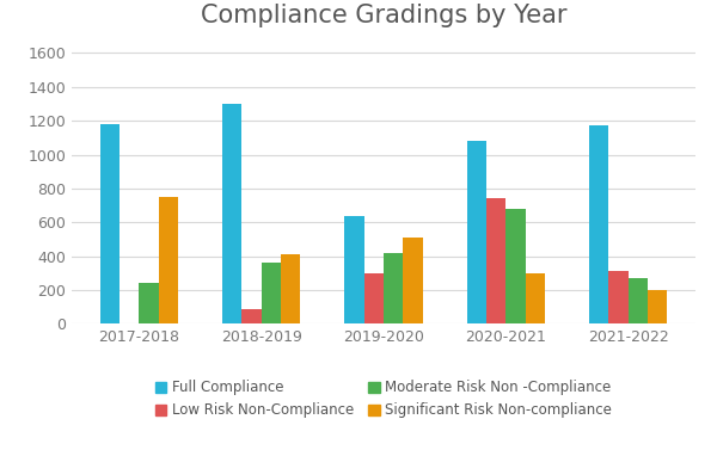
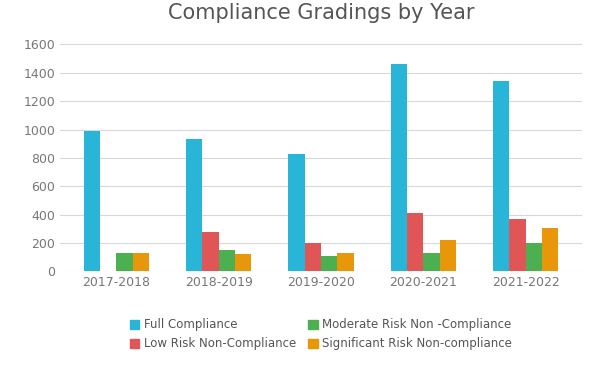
Full Compliance/2017-2018: 1180 -> 990
Moderate Risk Non -Compliance/2017-2018: 240 -> 130
Significant Risk Non-compliance/2017-2018: 750 -> 130
Full Compliance/2018-2019: 1300 -> 940
Low Risk Non-Compliance/2018-2019: 90 -> 280
Moderate Risk Non -Compliance/2018-2019: 360 -> 150
Significant Risk Non-compliance/2018-2019: 410 -> 120
Full Compliance/2019-2020: 640 -> 830
Low Risk Non-Compliance/2019-2020: 300 -> 200
Moderate Risk Non -Compliance/2019-2020: 420 -> 110
Significant Risk Non-compliance/2019-2020: 510 -> 130
Full Compliance/2020-2021: 1080 -> 1460
Low Risk Non-Compliance/2020-2021: 740 -> 420
Moderate Risk Non -Compliance/2020-2021: 680 -> 130
Significant Risk Non-compliance/2020-2021: 300 -> 220
Full Compliance/2021-2022: 1170 -> 1340
Low Risk Non-Compliance/2021-2022: 310 -> 370
Moderate Risk Non -Compliance/2021-2022: 270 -> 200
Significant Risk Non-compliance/2021-2022: 200 -> 300
